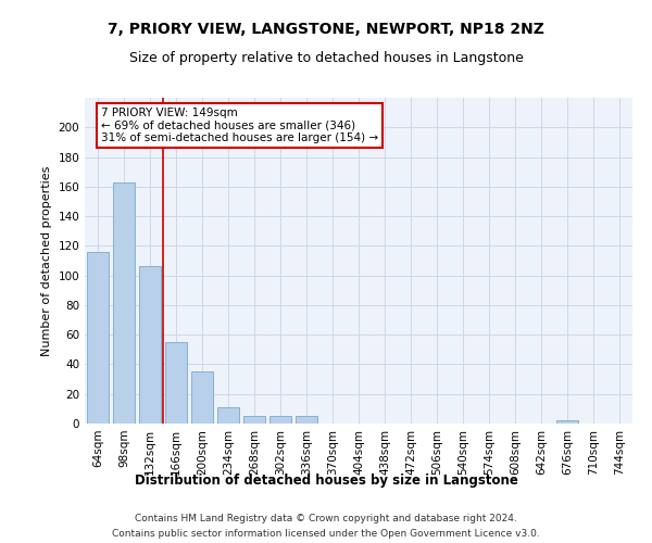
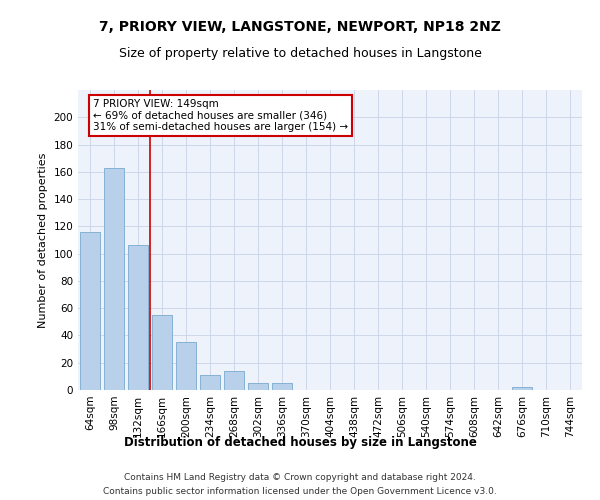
268sqm: 5 -> 14
